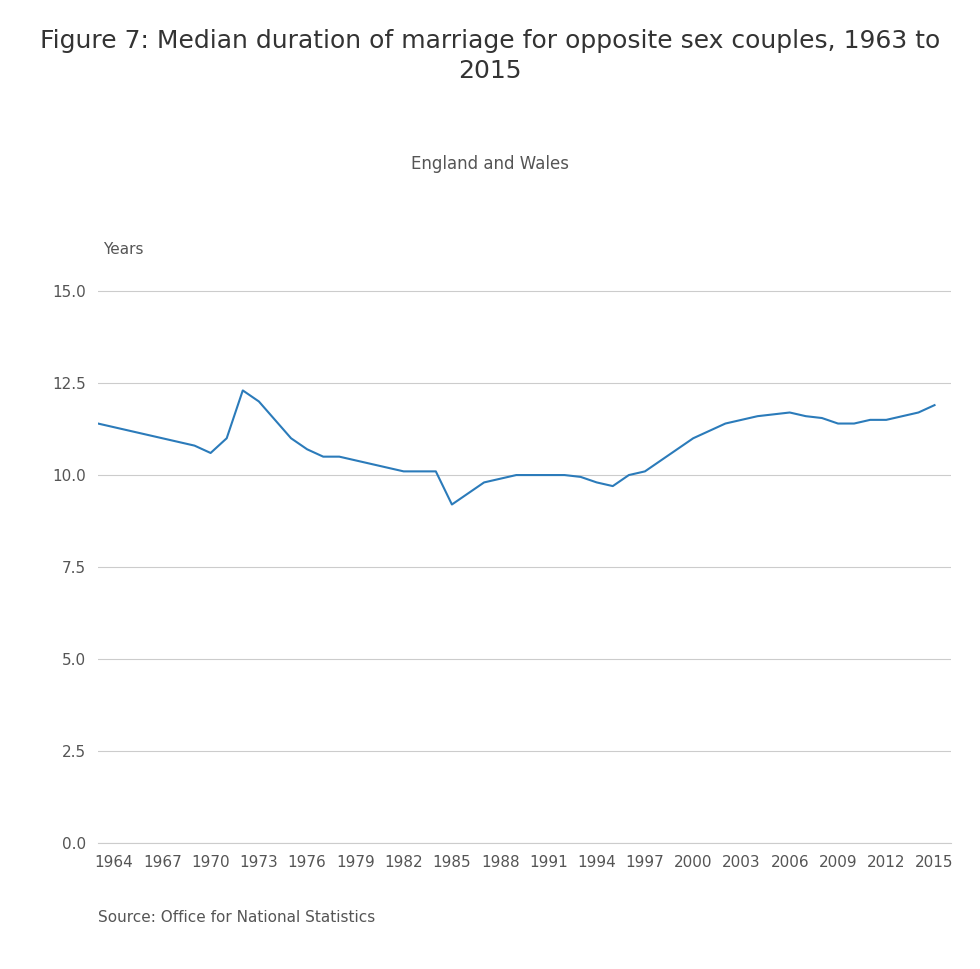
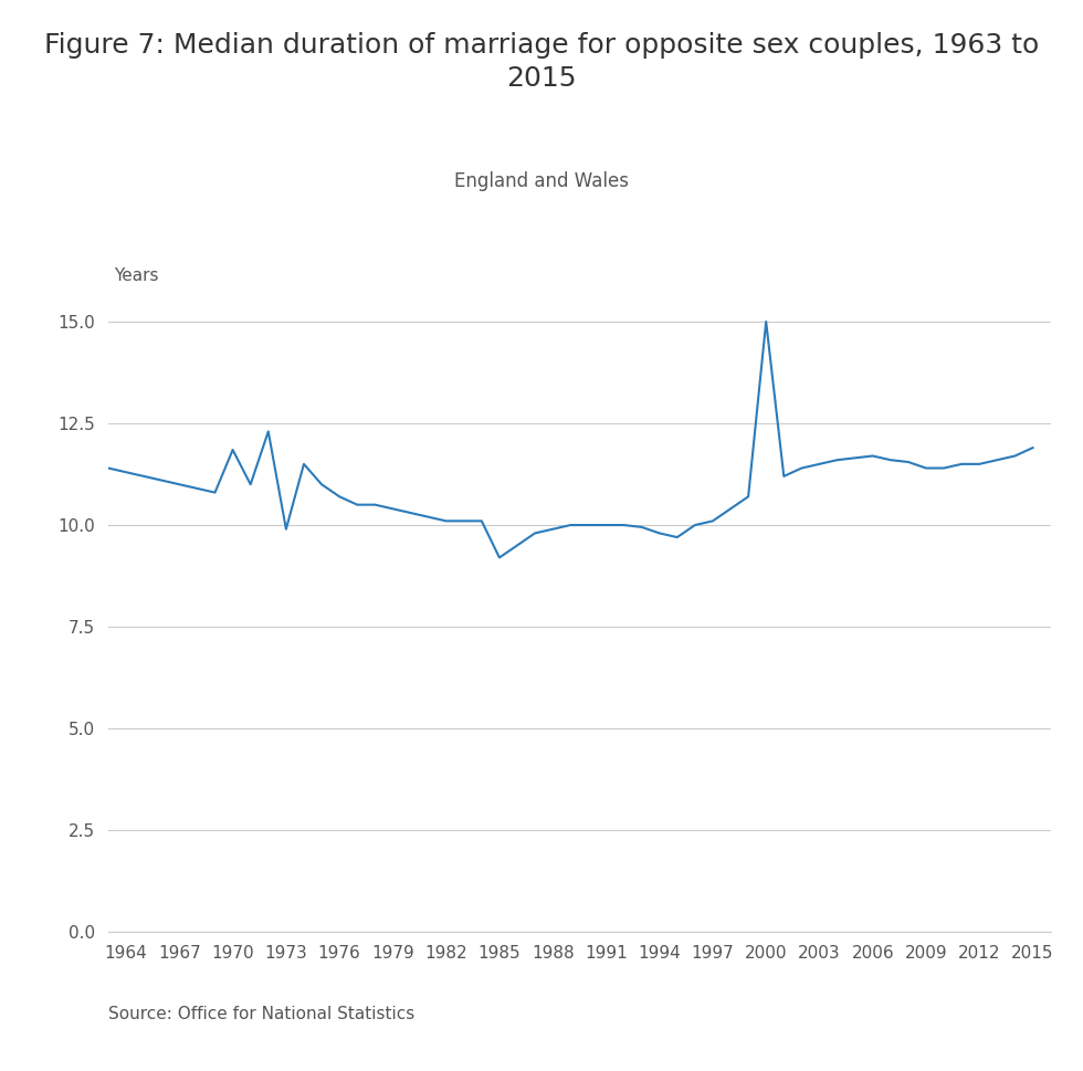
1970: 10.60 -> 11.85
1973: 12.00 -> 9.90
2000: 11.00 -> 15.00
